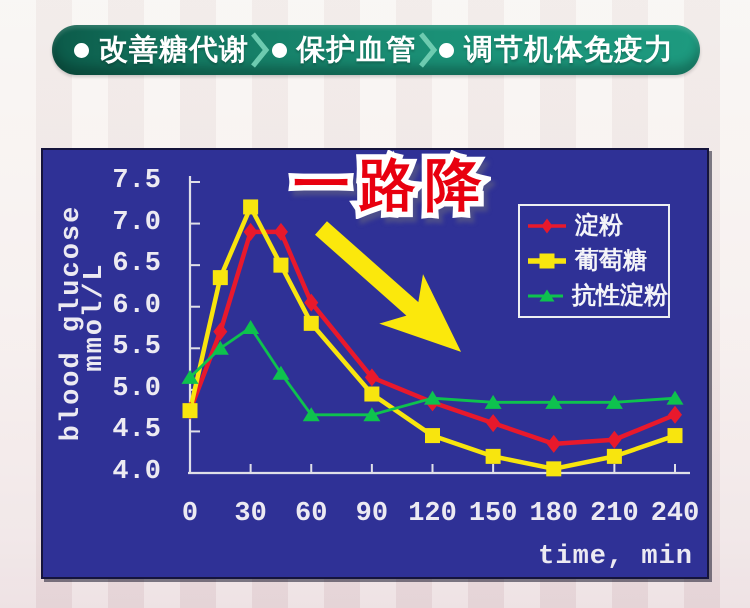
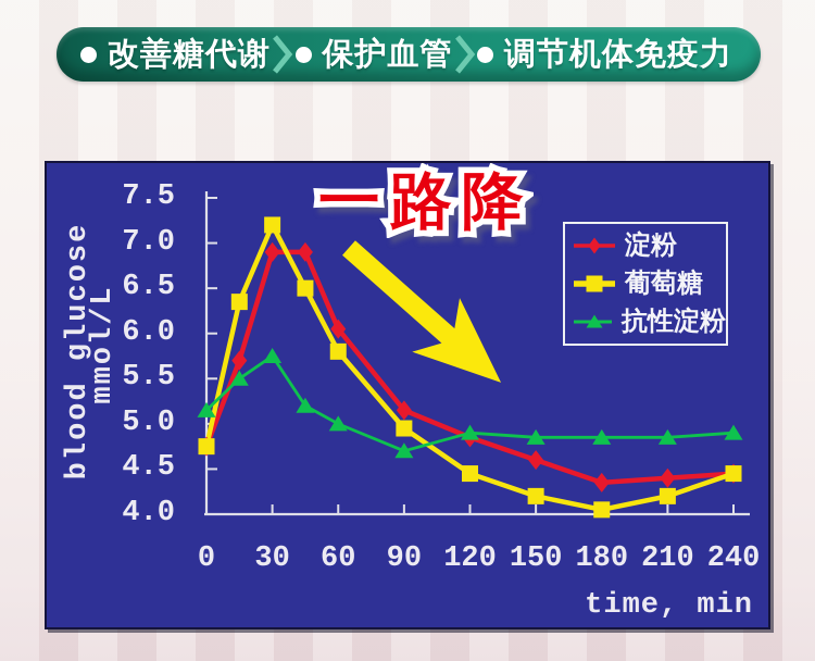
抗性淀粉/60: 4.7 -> 5.0
淀粉/240: 4.7 -> 4.5
